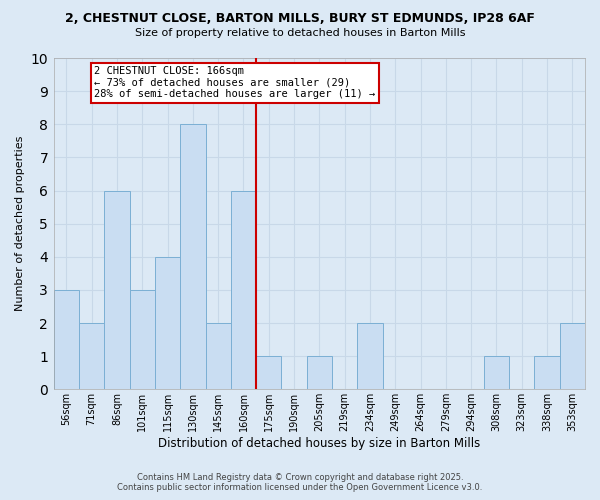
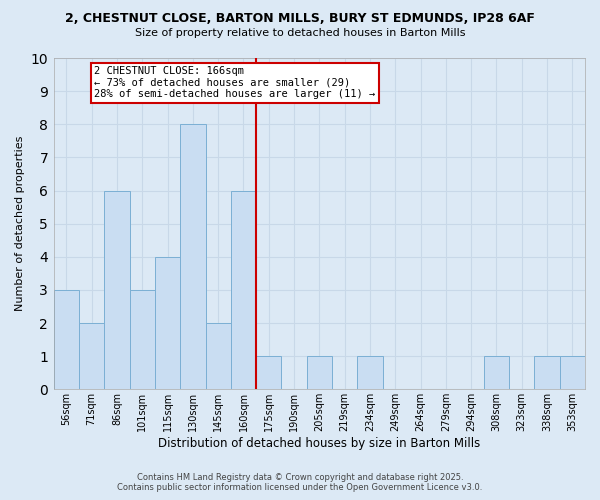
234sqm: 2 -> 1
353sqm: 2 -> 1
